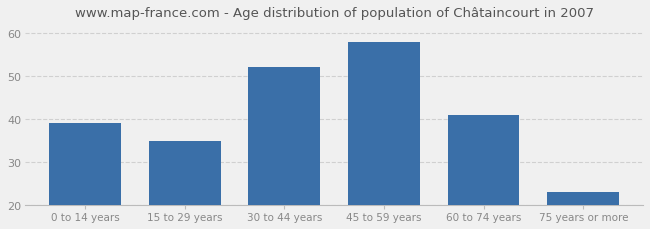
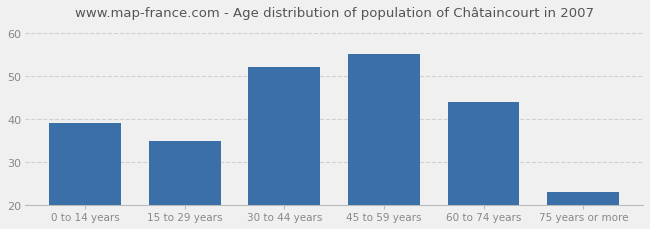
45 to 59 years: 58 -> 55
60 to 74 years: 41 -> 44
